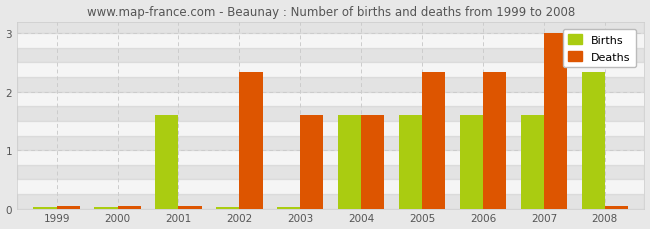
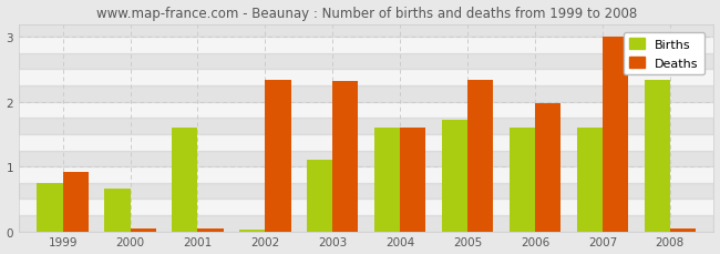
Births/1999: 0.02 -> 0.74
Deaths/1999: 0.04 -> 0.92
Births/2000: 0.02 -> 0.66
Births/2003: 0.02 -> 1.10
Deaths/2003: 1.60 -> 2.32
Births/2005: 1.60 -> 1.72
Deaths/2006: 2.33 -> 1.98
